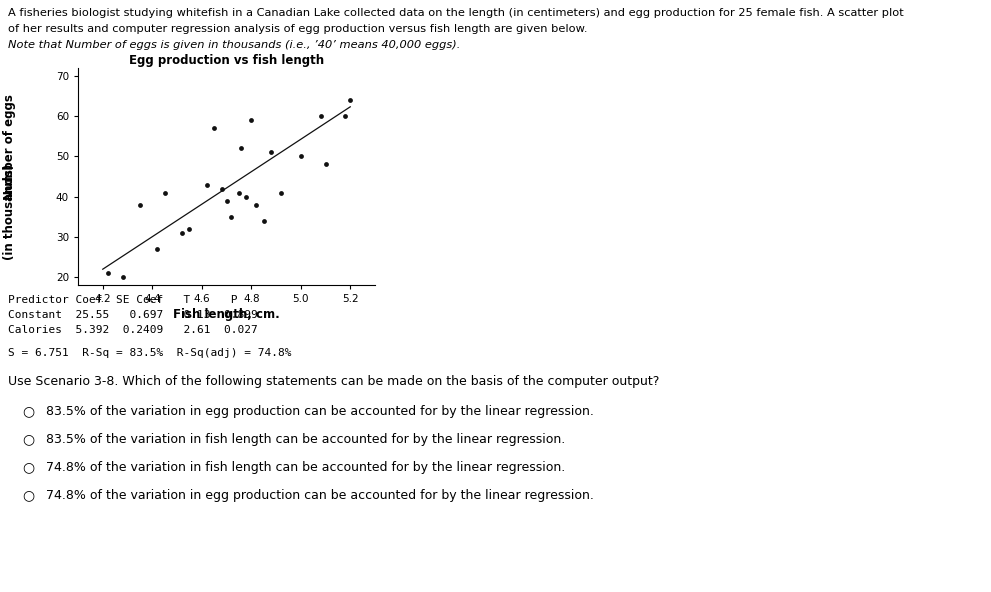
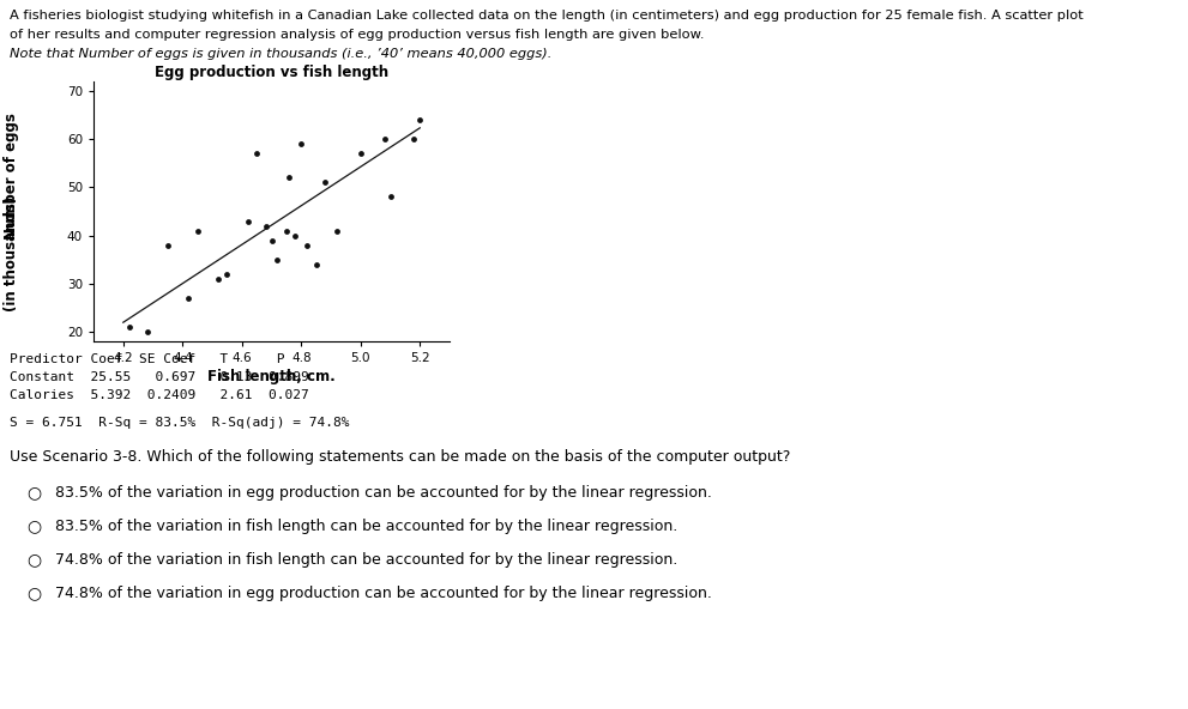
5.0: 50 -> 57
